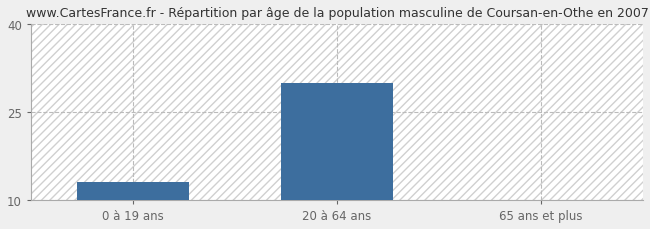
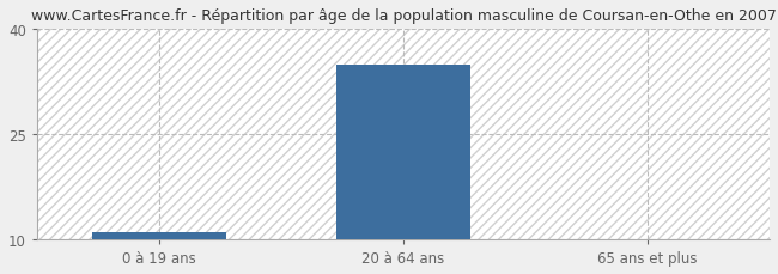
0 à 19 ans: 13 -> 11
20 à 64 ans: 30 -> 35
